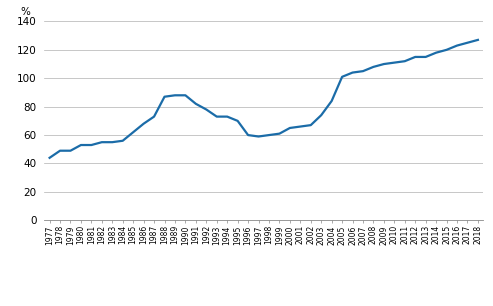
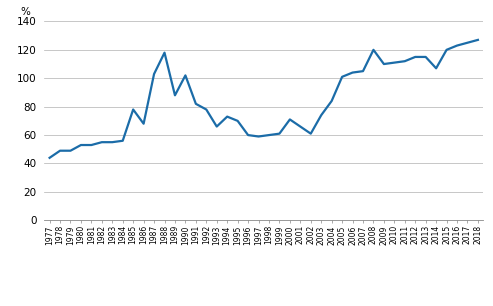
1985: 62 -> 78
1987: 73 -> 103
1988: 87 -> 118
1990: 88 -> 102
1993: 73 -> 66
2000: 65 -> 71
2002: 67 -> 61
2008: 108 -> 120
2014: 118 -> 107
